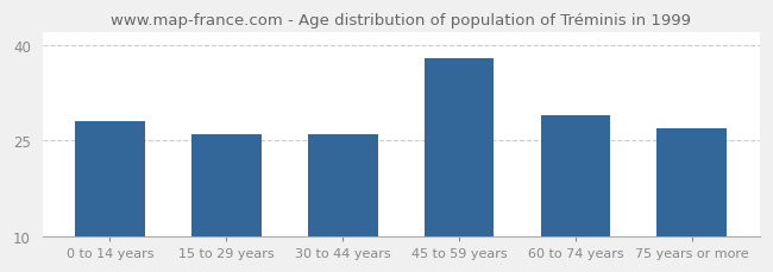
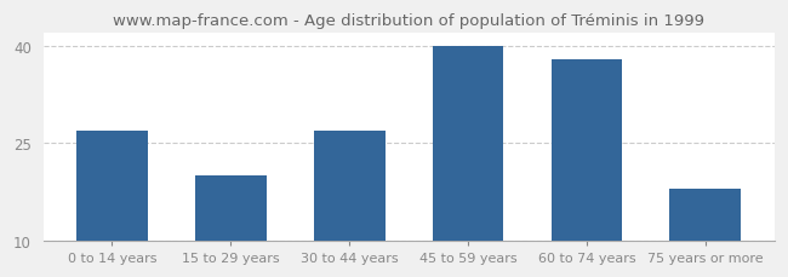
0 to 14 years: 28 -> 27
15 to 29 years: 26 -> 20
30 to 44 years: 26 -> 27
45 to 59 years: 38 -> 40
60 to 74 years: 29 -> 38
75 years or more: 27 -> 18
